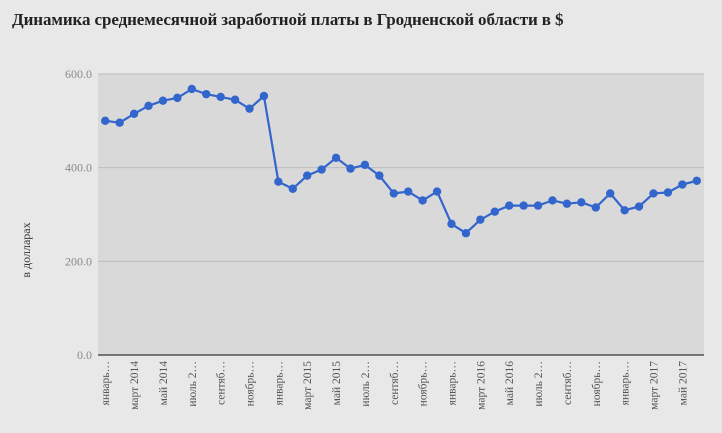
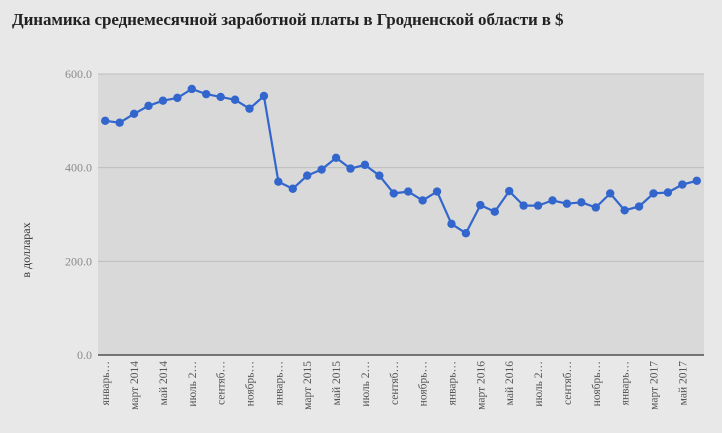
март 2016: 290 -> 320
май 2016: 320 -> 350
